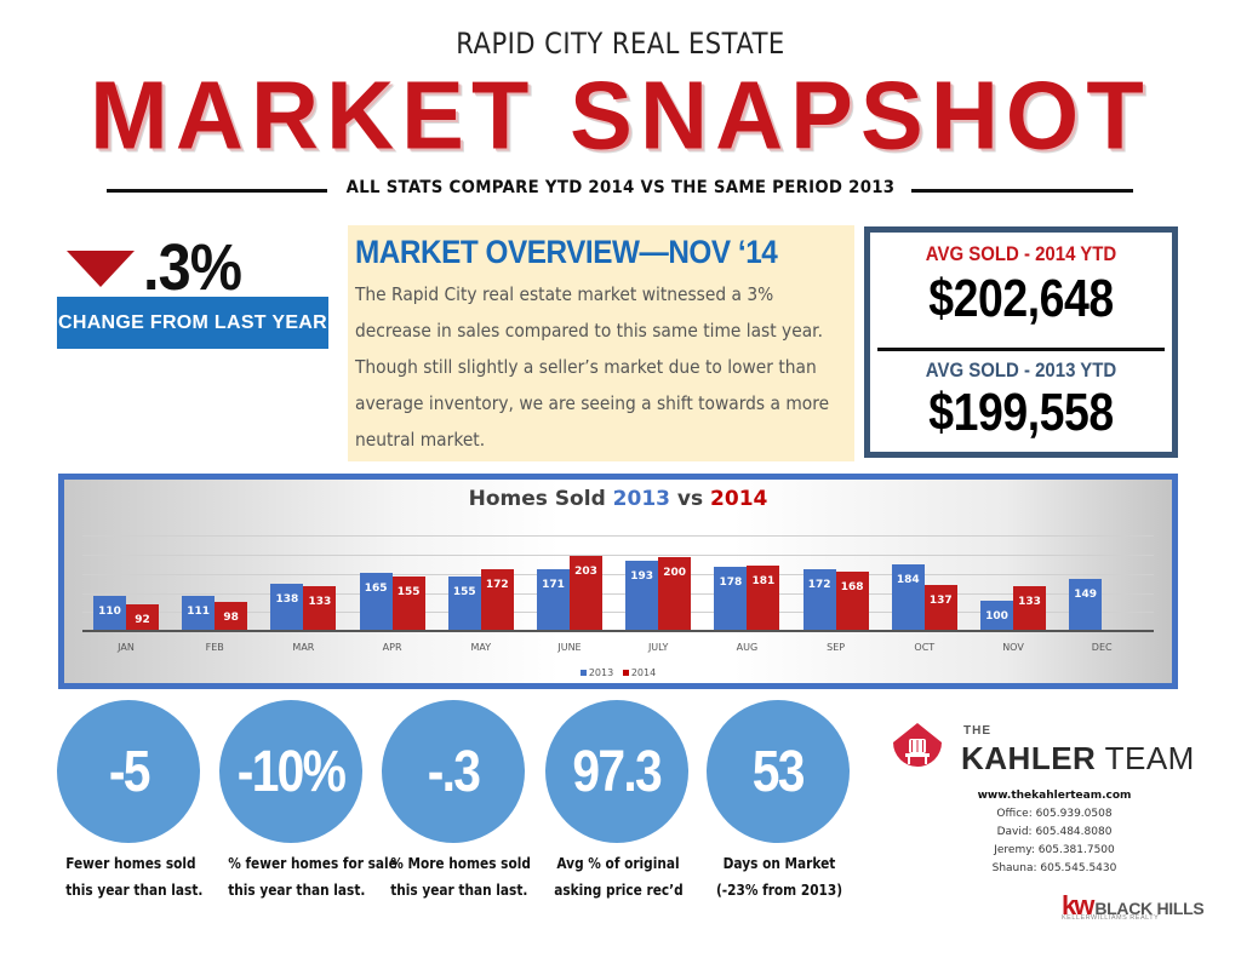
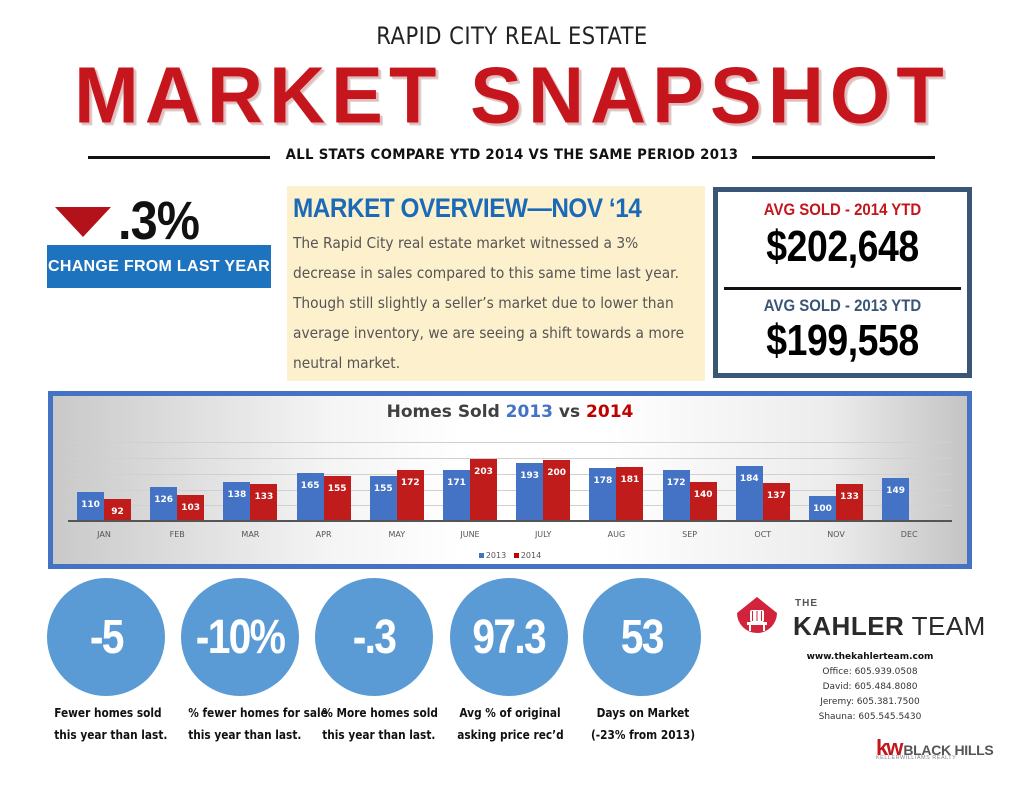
2013/FEB: 111 -> 126
2014/FEB: 98 -> 103
2014/SEP: 168 -> 140
